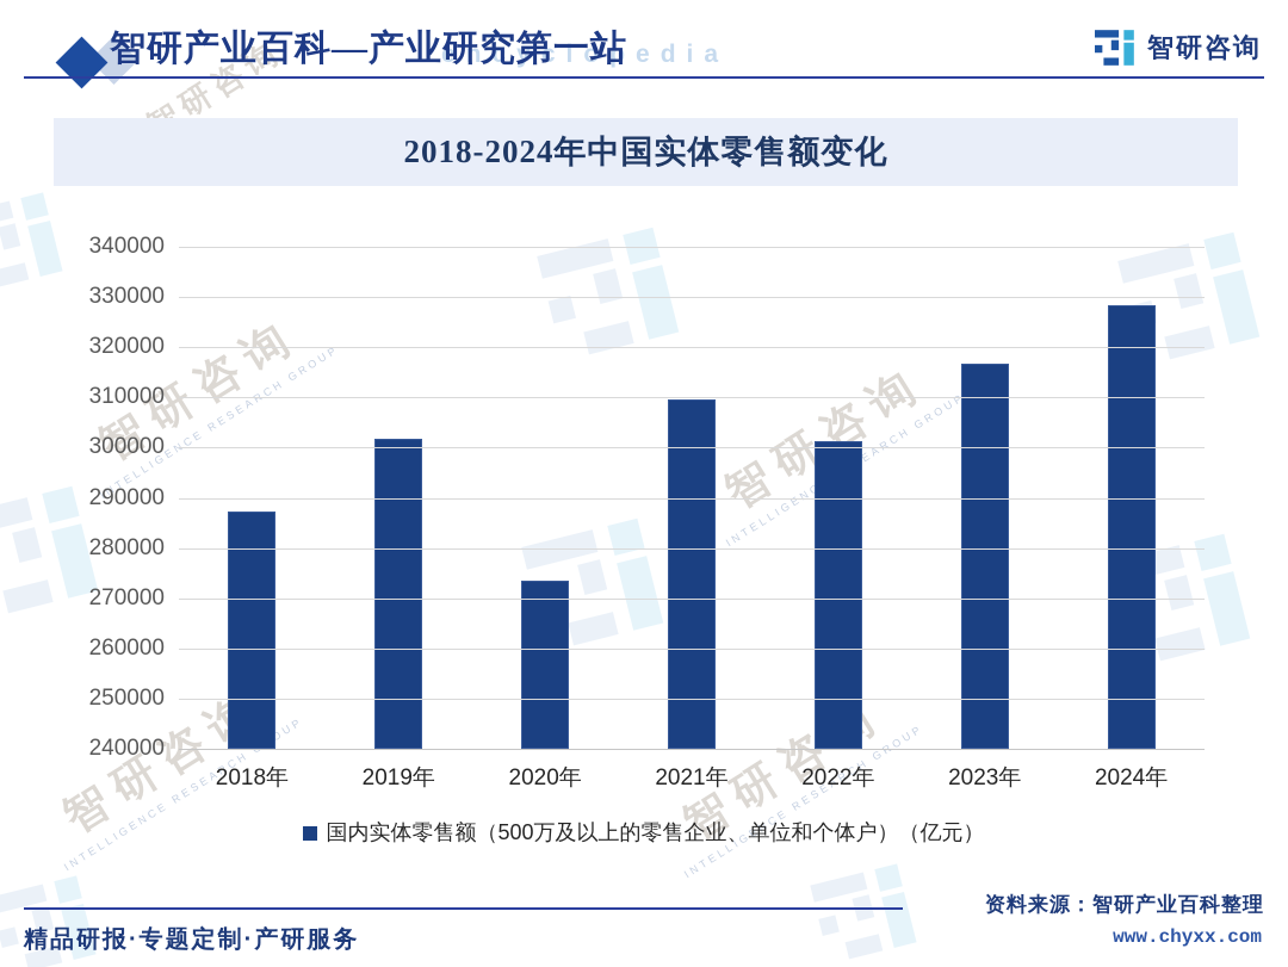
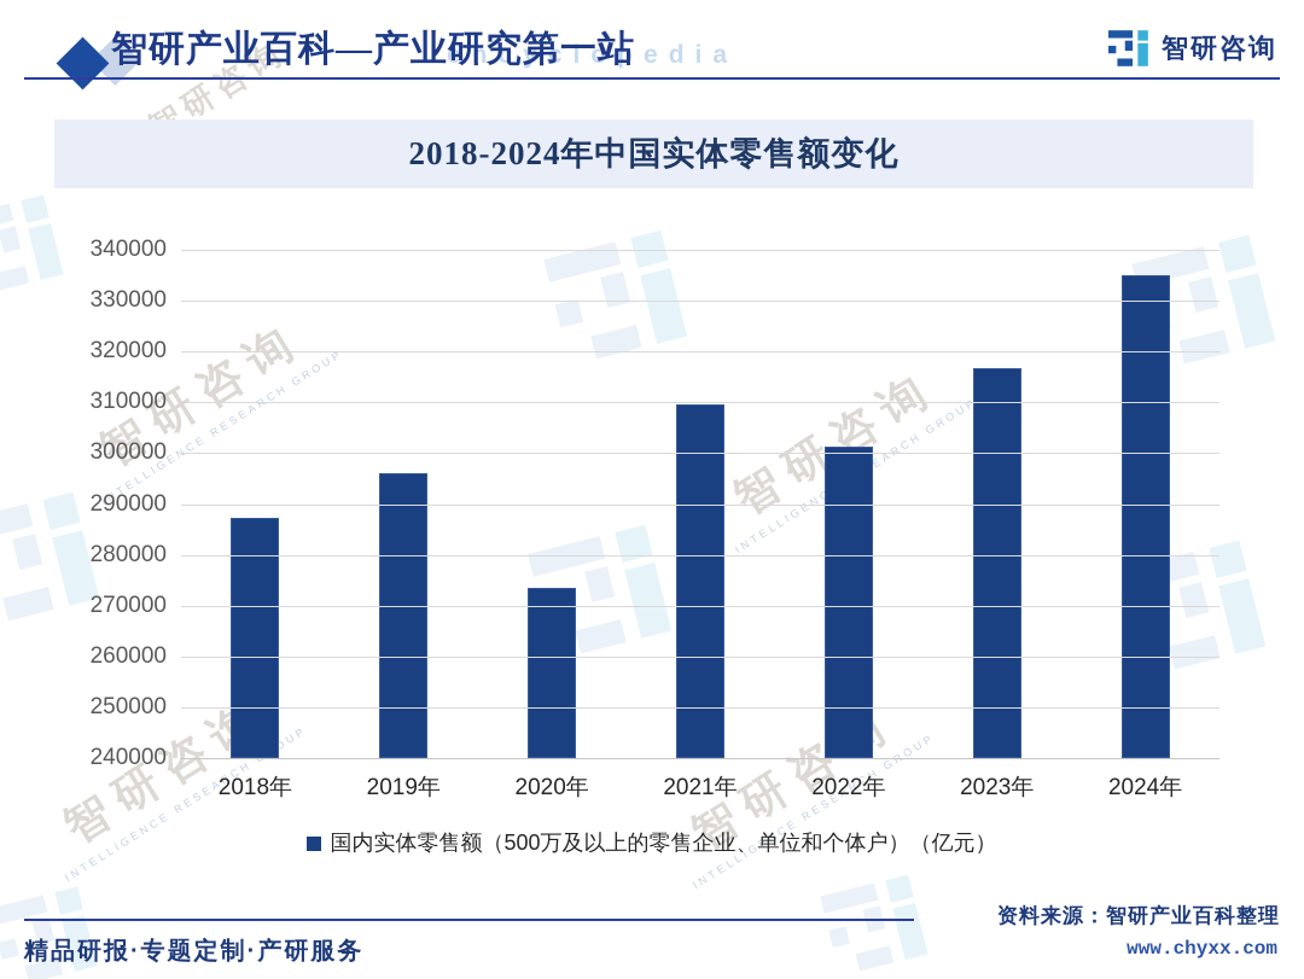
2019年: 302000 -> 296000
2024年: 328000 -> 335000
